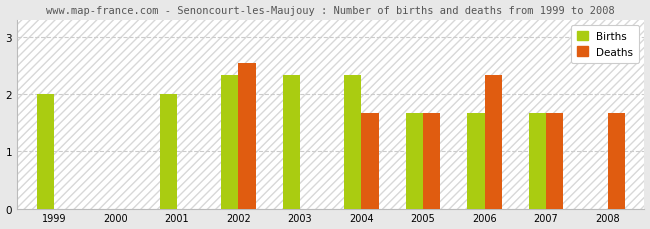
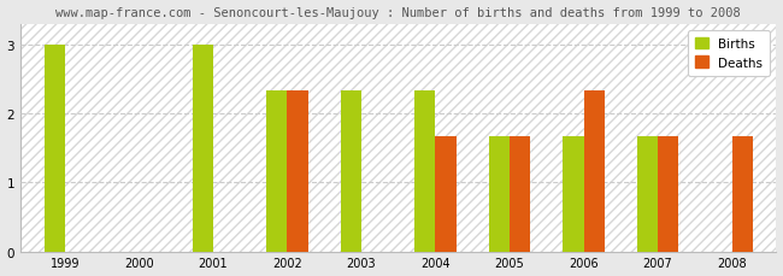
Births/1999: 2.00 -> 3.00
Births/2001: 2.00 -> 3.00
Deaths/2002: 2.54 -> 2.33
